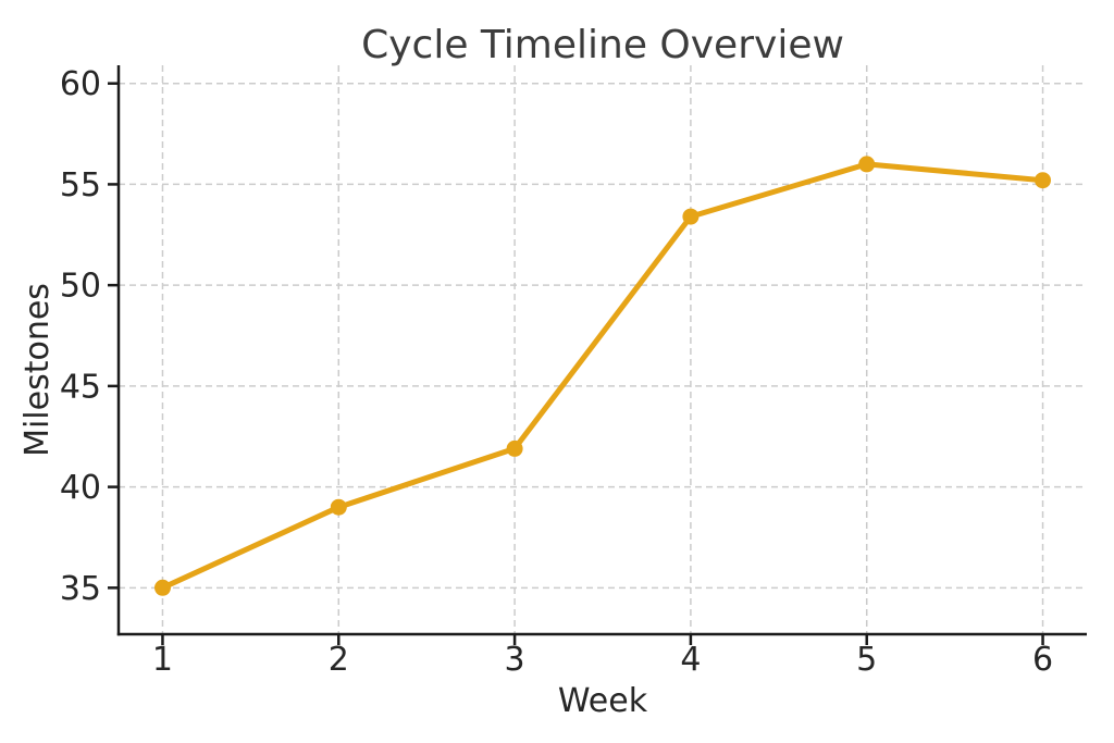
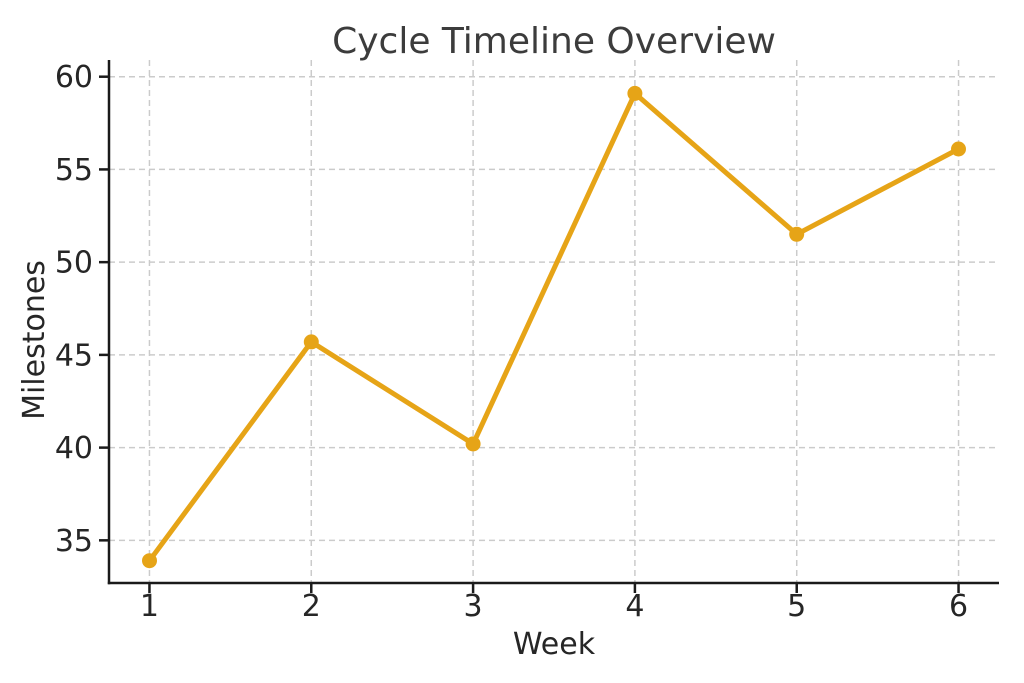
1: 35.0 -> 33.9
2: 39.0 -> 45.7
3: 41.9 -> 40.2
4: 53.4 -> 59.1
5: 56.0 -> 51.5
6: 55.2 -> 56.1
